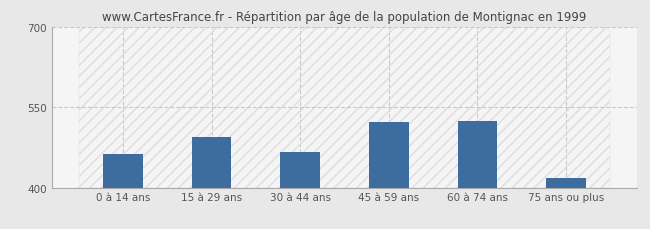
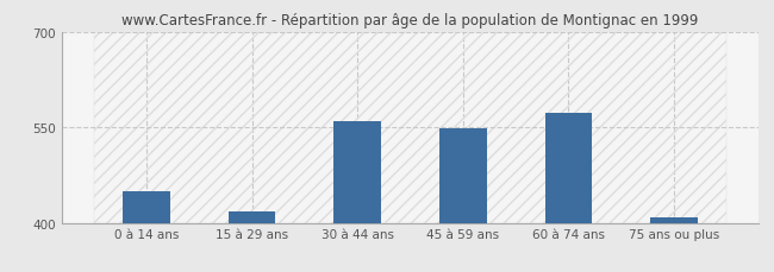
0 à 14 ans: 462 -> 450
15 à 29 ans: 494 -> 418
30 à 44 ans: 466 -> 560
45 à 59 ans: 522 -> 548
60 à 74 ans: 524 -> 572
75 ans ou plus: 418 -> 408
